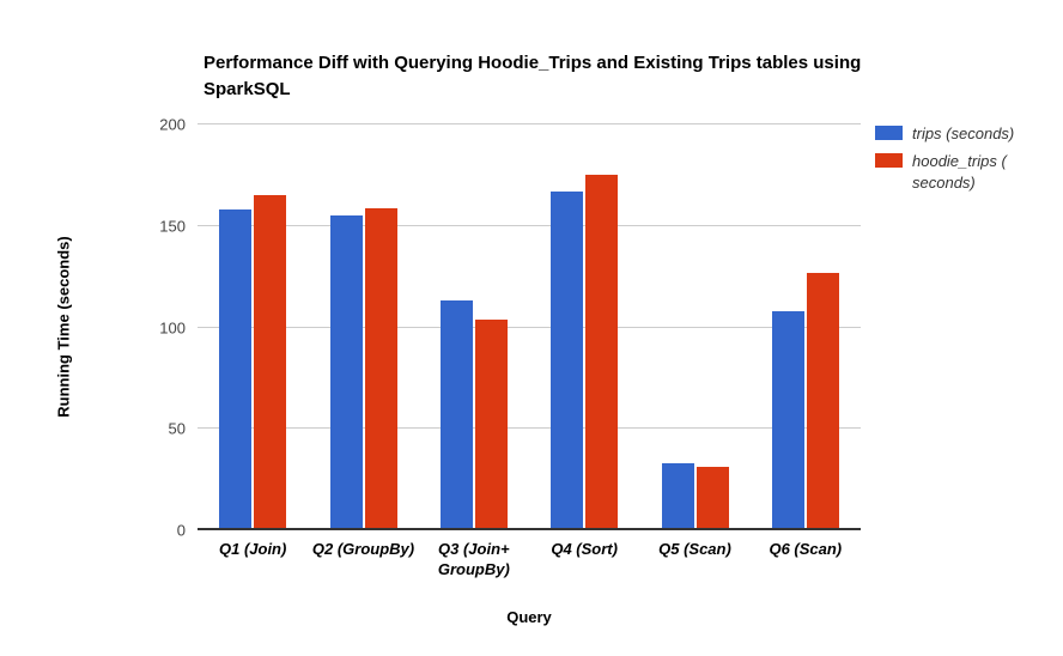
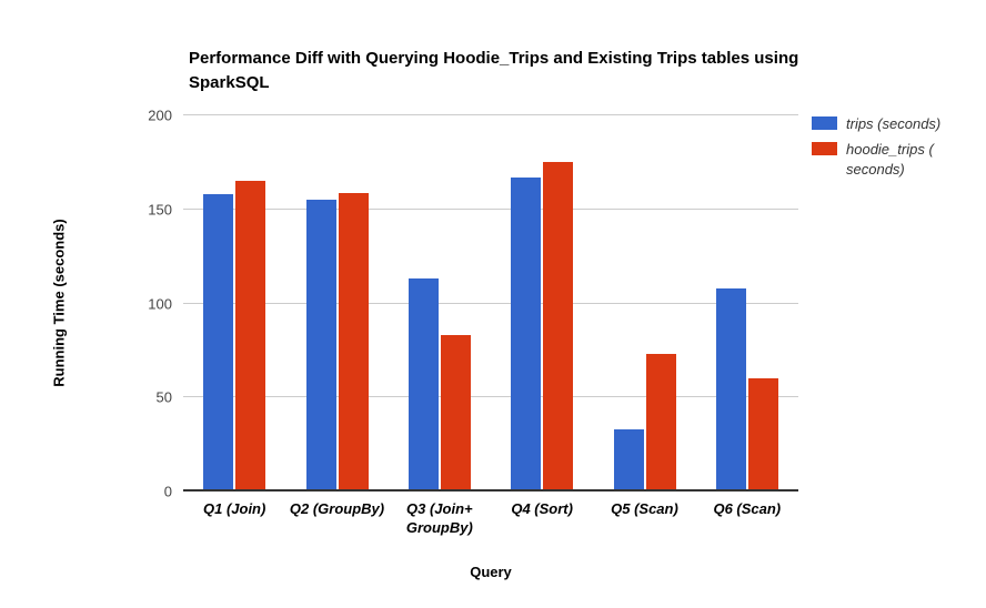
hoodie_trips (seconds)/Q3 (Join+GroupBy): 104 -> 83
hoodie_trips (seconds)/Q5 (Scan): 31 -> 73
hoodie_trips (seconds)/Q6 (Scan): 127 -> 60
